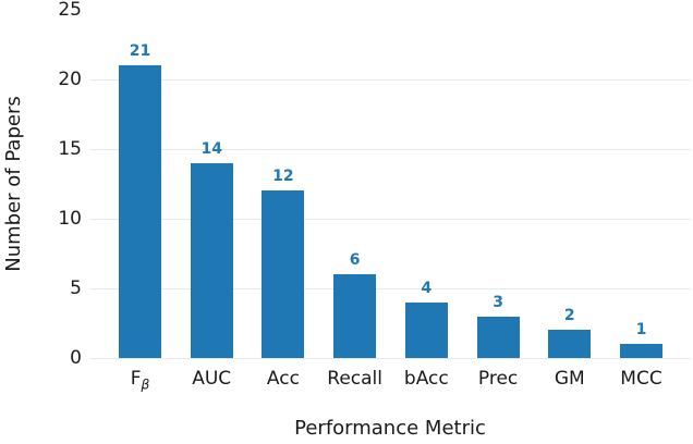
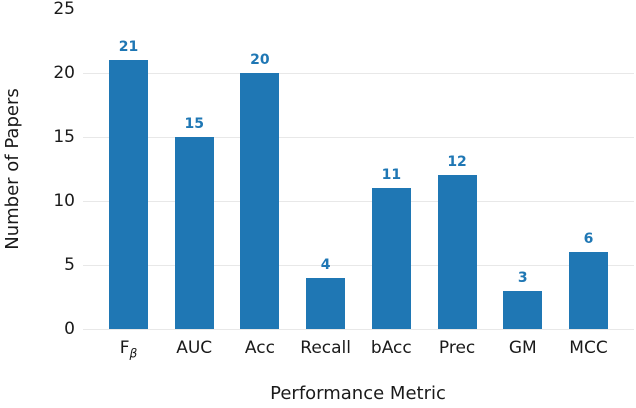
AUC: 14 -> 15
Acc: 12 -> 20
Recall: 6 -> 4
bAcc: 4 -> 11
Prec: 3 -> 12
GM: 2 -> 3
MCC: 1 -> 6
